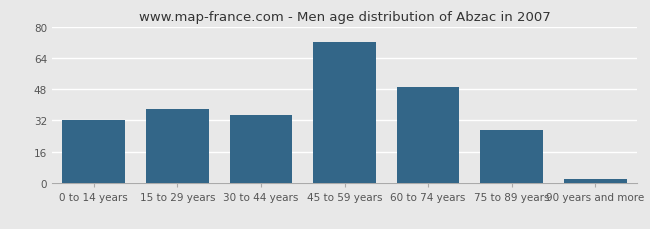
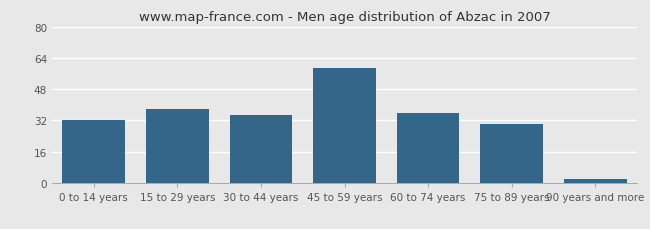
45 to 59 years: 72 -> 59
60 to 74 years: 49 -> 36
75 to 89 years: 27 -> 30
